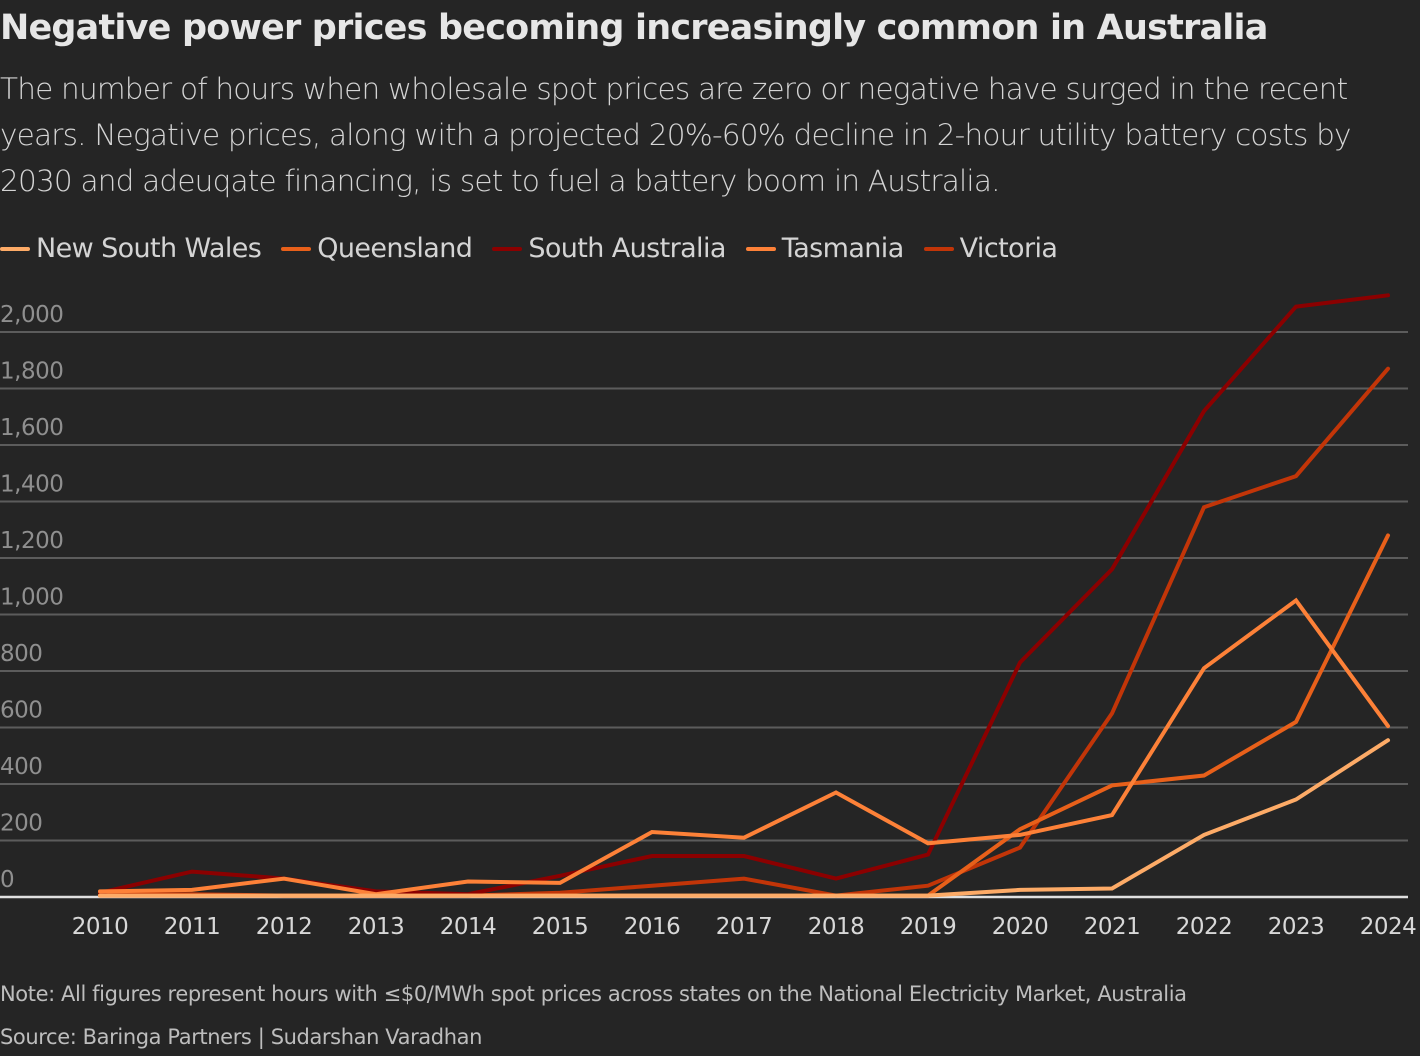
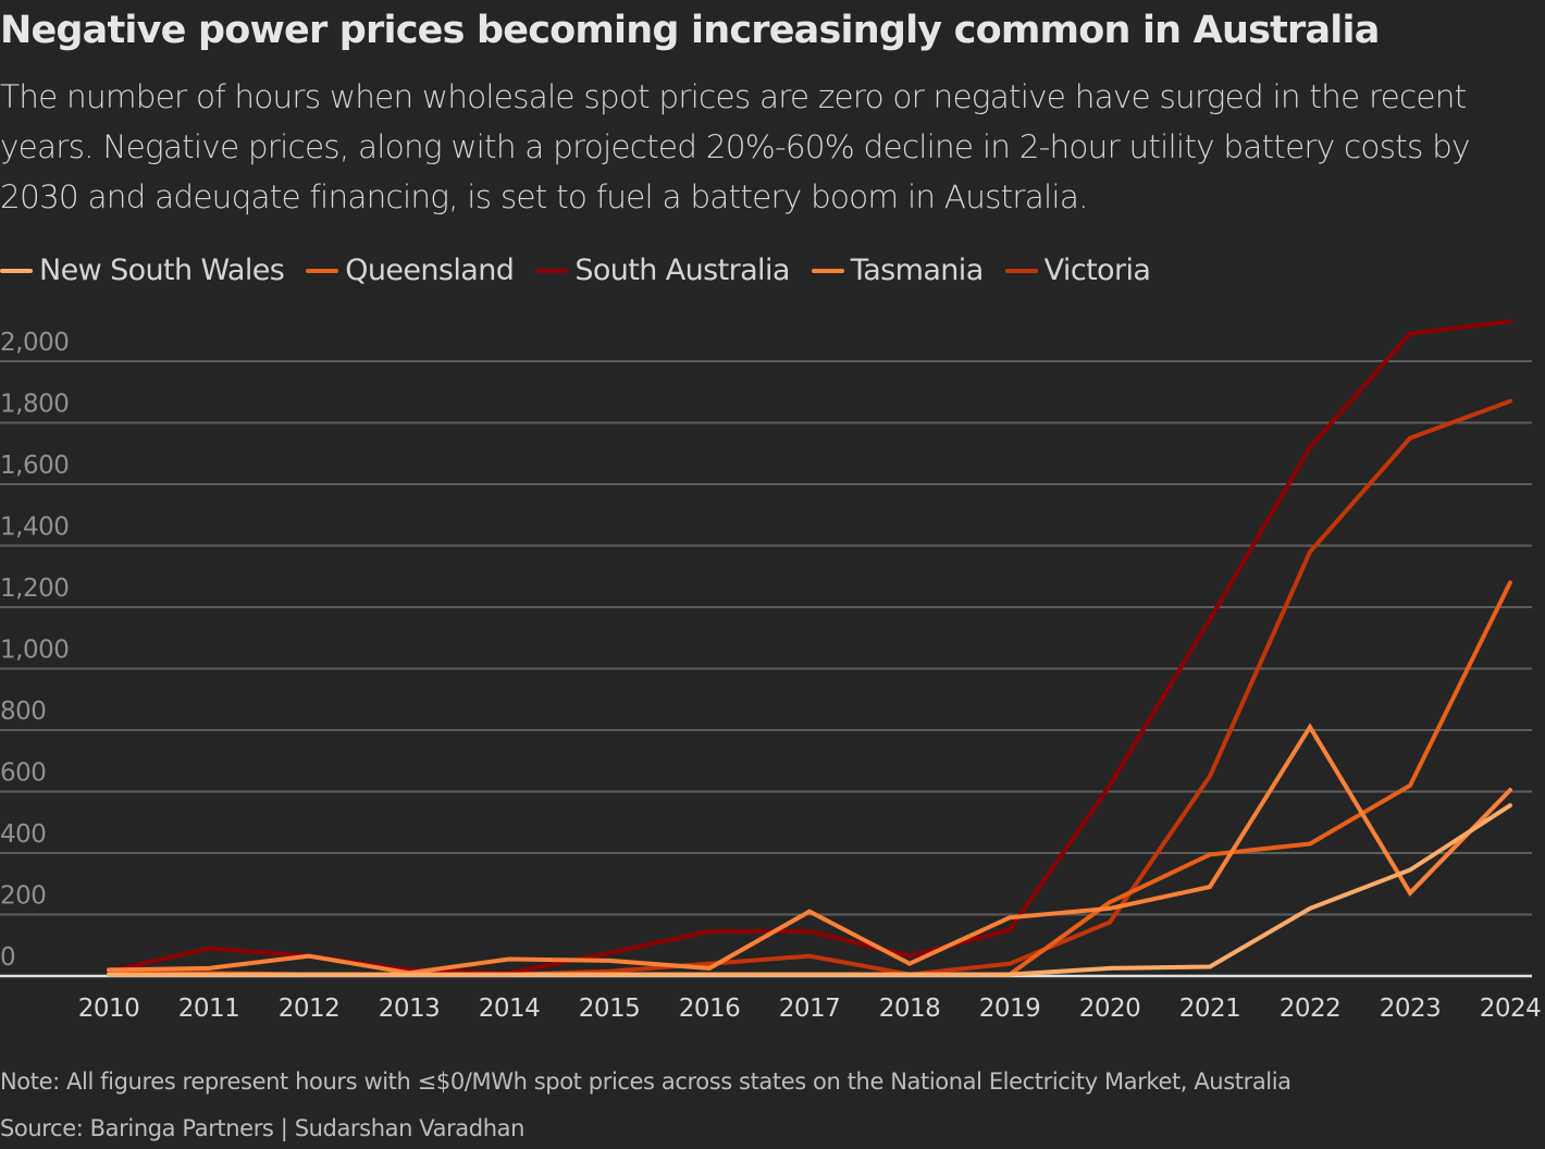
Tasmania/2016: 230 -> 20
Tasmania/2018: 370 -> 40
South Australia/2020: 830 -> 620
Tasmania/2023: 1050 -> 270
Victoria/2023: 1490 -> 1750
